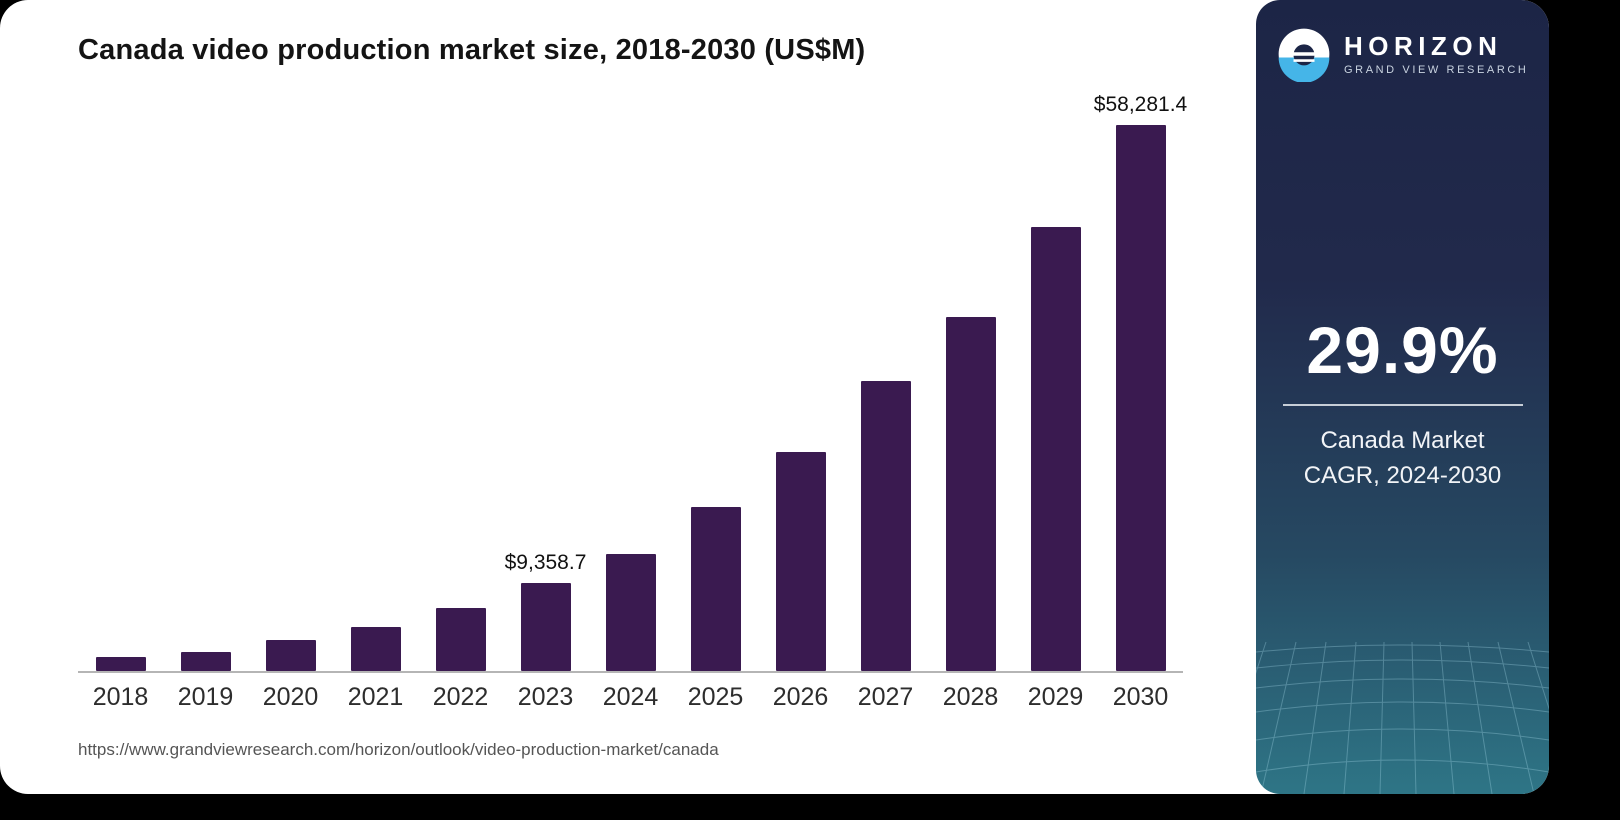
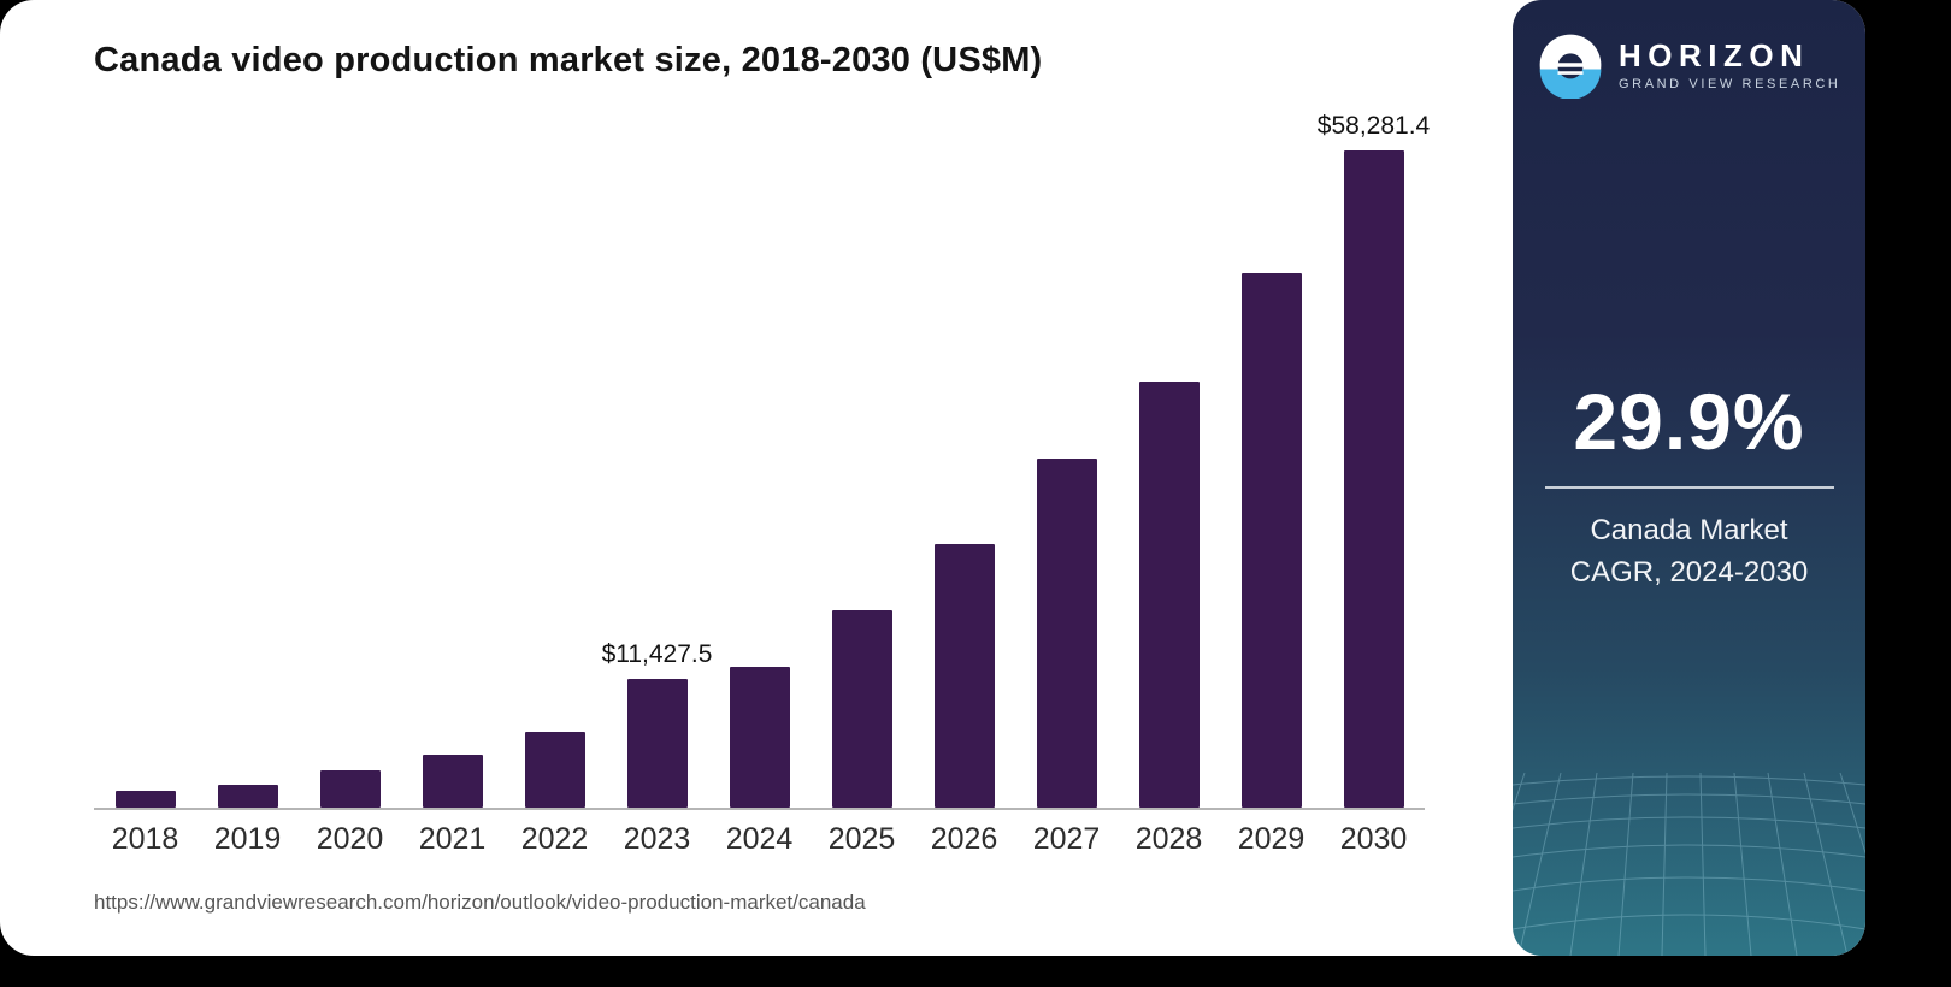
2023: $9,358.7 -> $11,427.5
